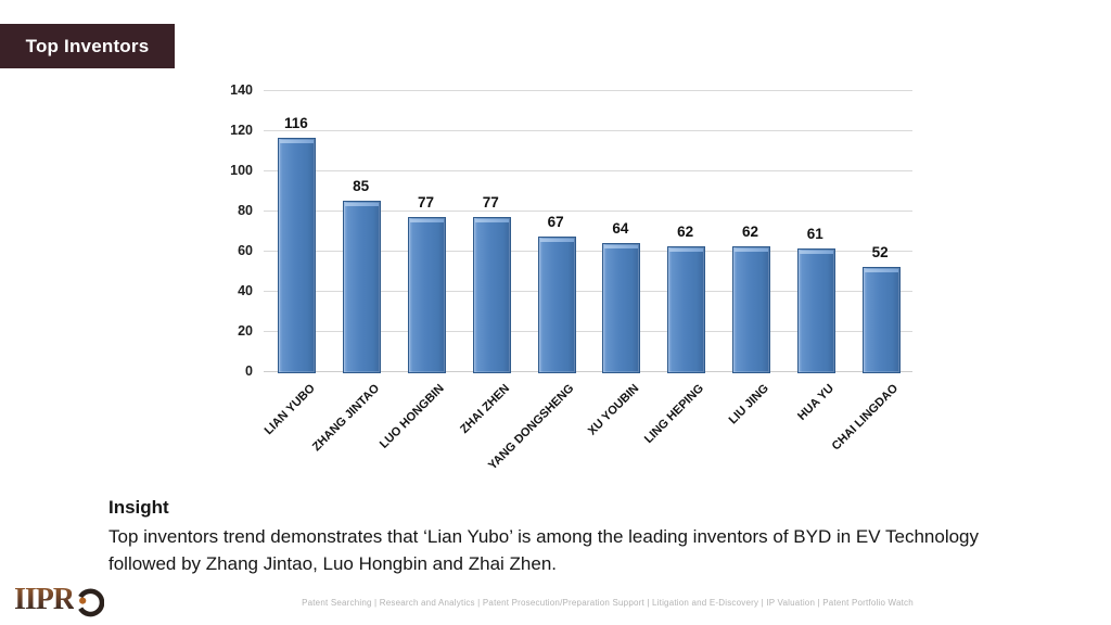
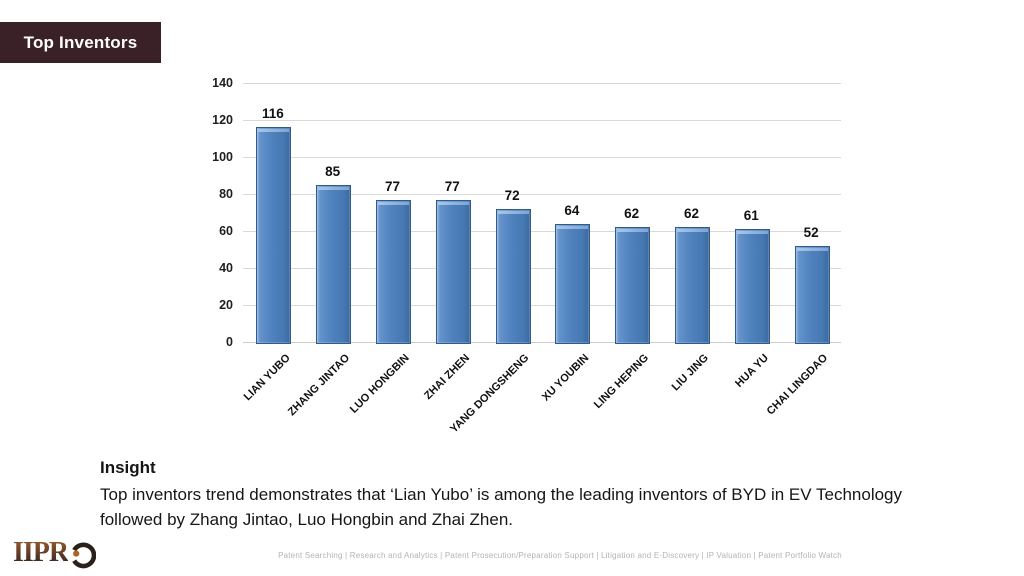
YANG DONGSHENG: 67 -> 72
